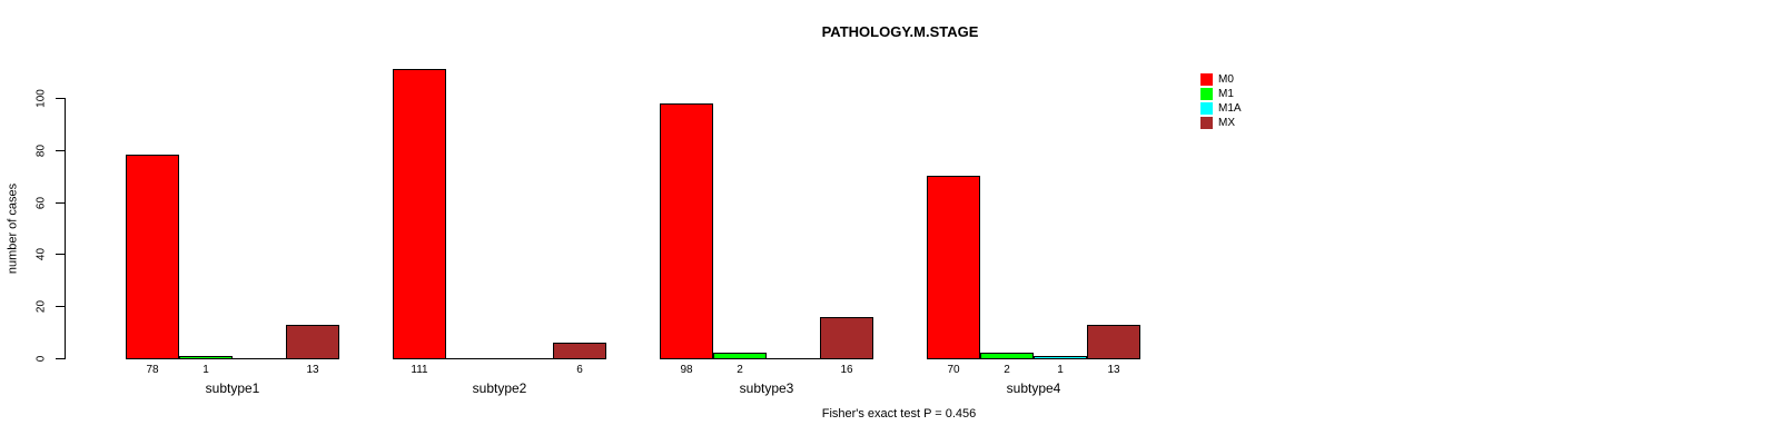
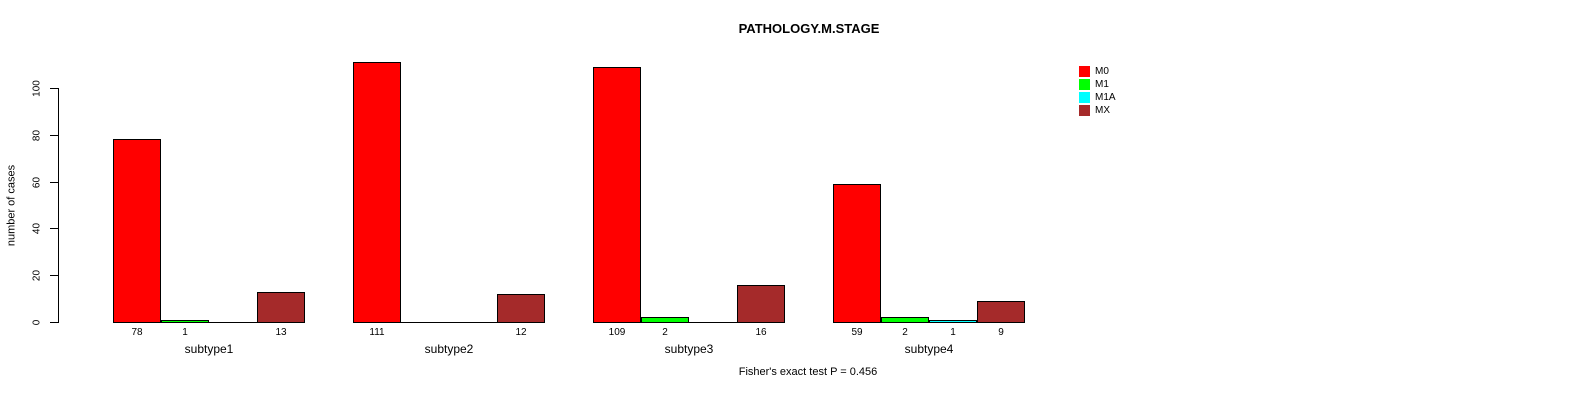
MX/subtype2: 6 -> 12
M0/subtype3: 98 -> 109
M0/subtype4: 70 -> 59
MX/subtype4: 13 -> 9
